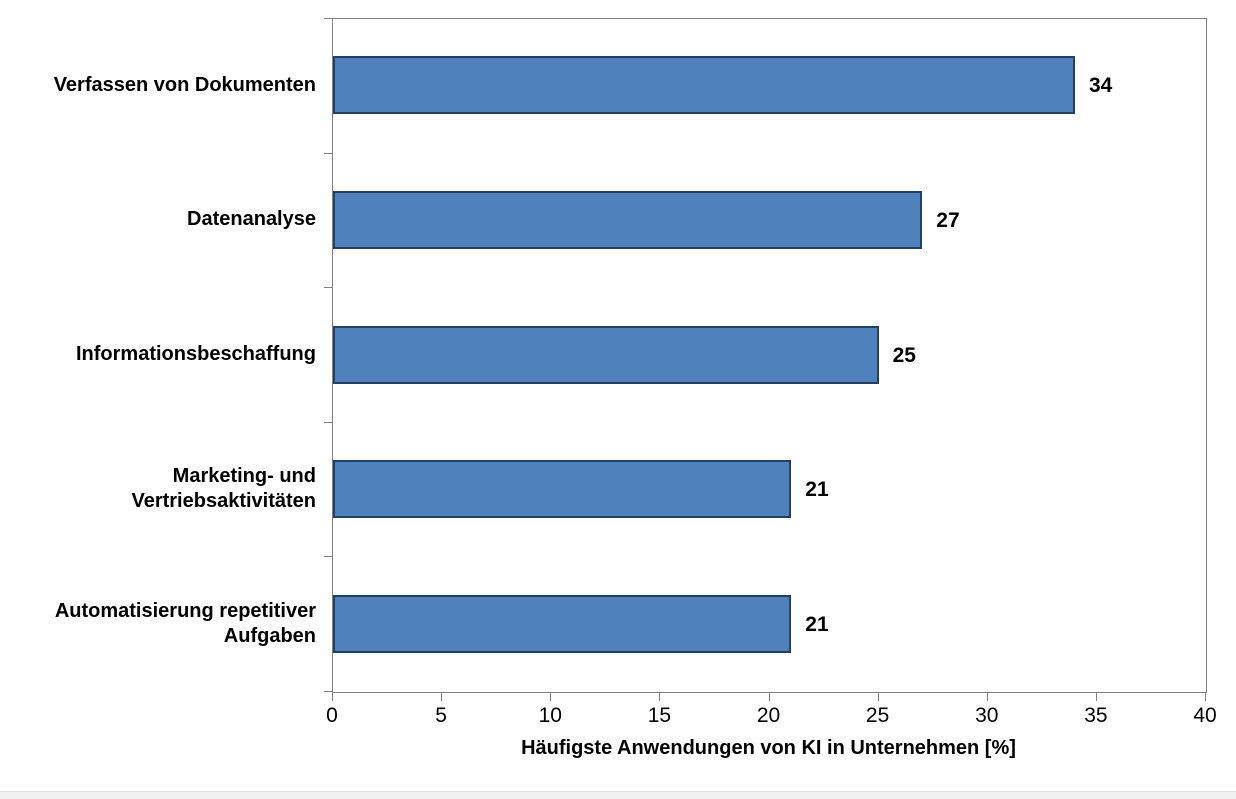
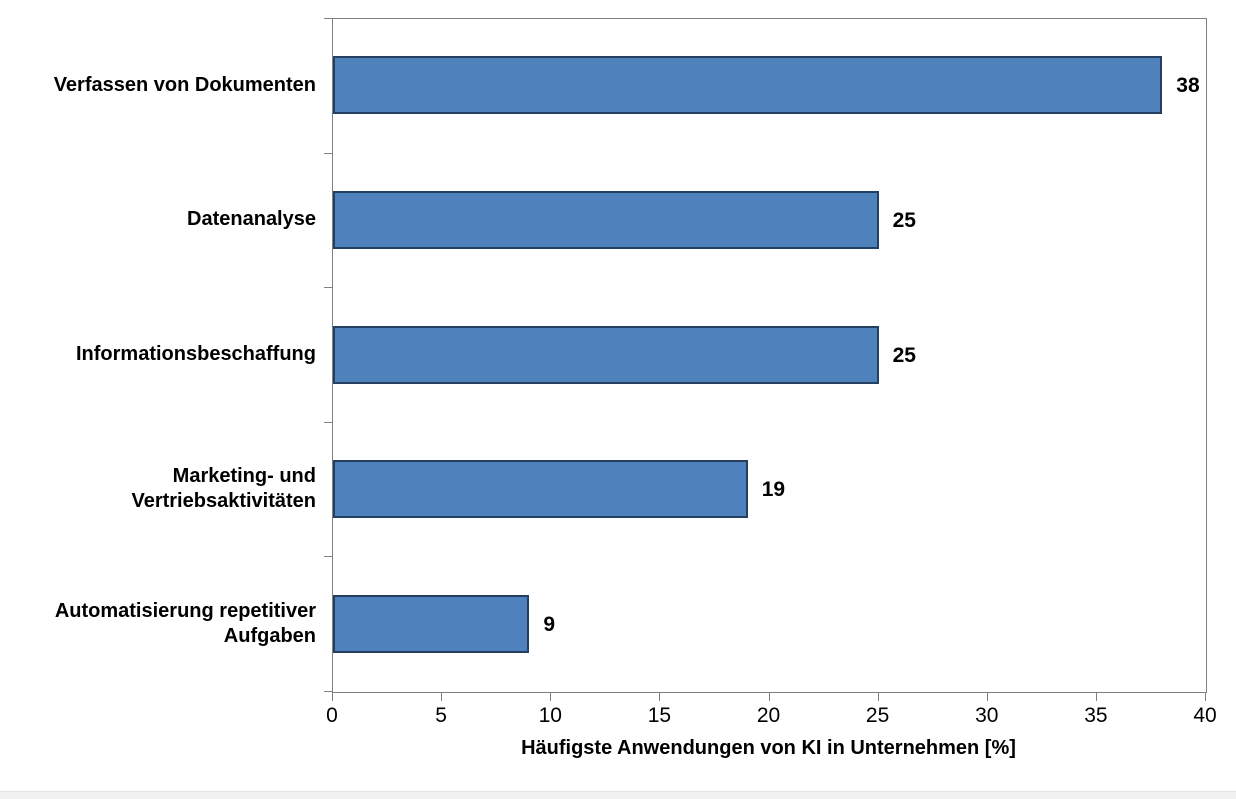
Verfassen von Dokumenten: 34 -> 38
Datenanalyse: 27 -> 25
Marketing- und Vertriebsaktivitäten: 21 -> 19
Automatisierung repetitiver Aufgaben: 21 -> 9
